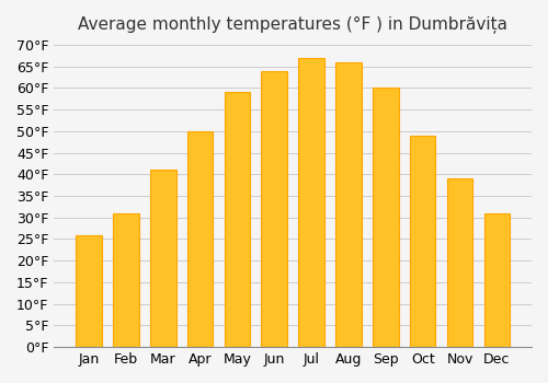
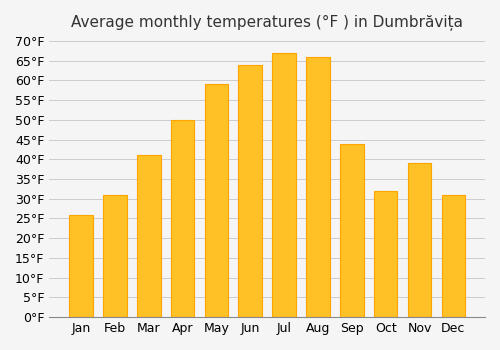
Sep: 60°F -> 44°F
Oct: 49°F -> 32°F
